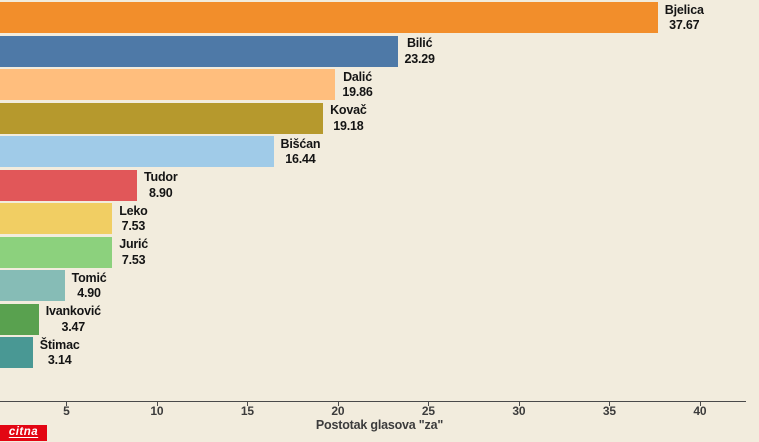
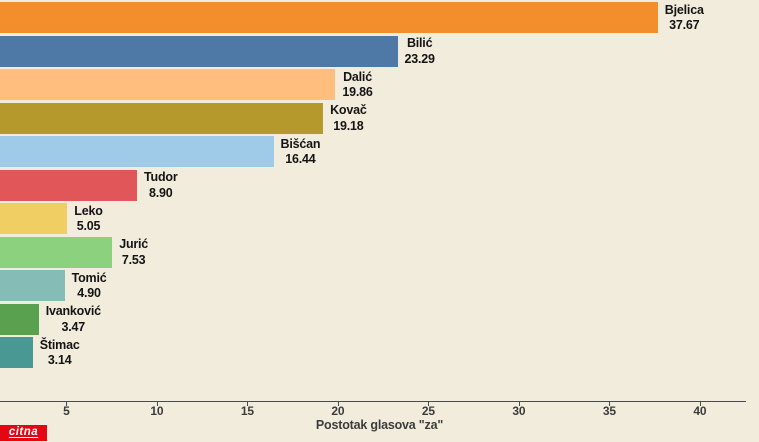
Leko: 7.53 -> 5.05
